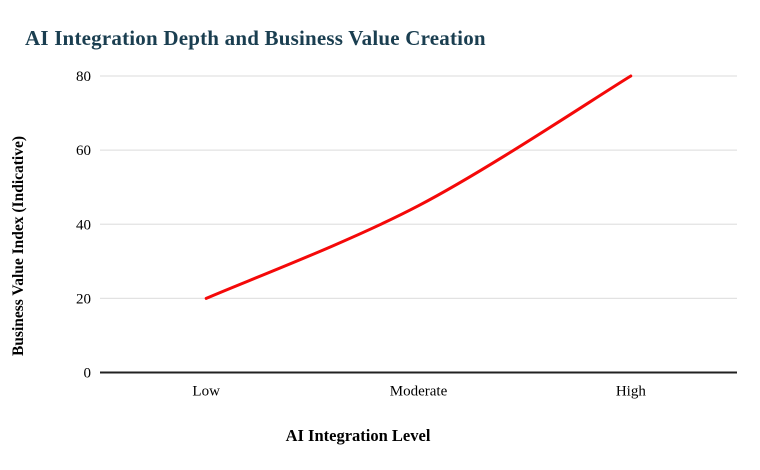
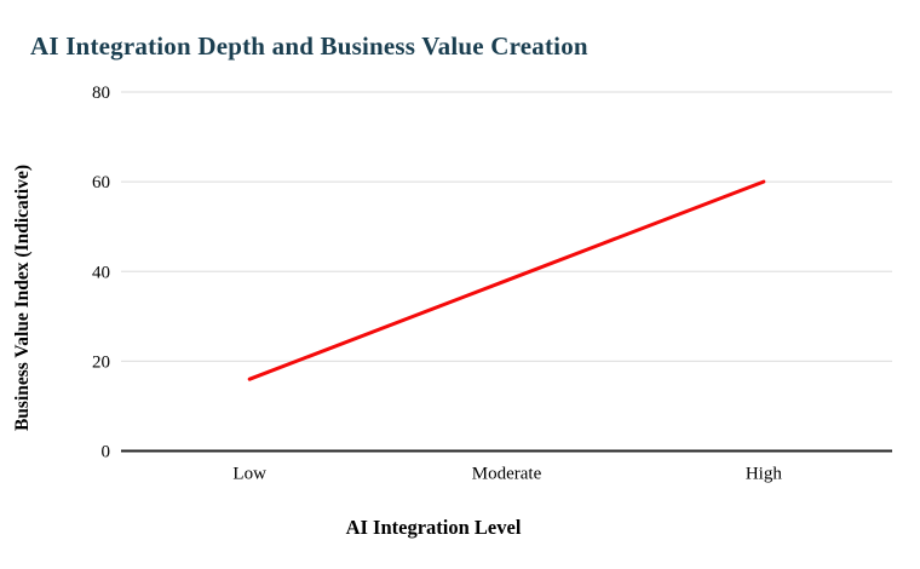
Low: 20 -> 16
Moderate: 45 -> 38
High: 80 -> 60
